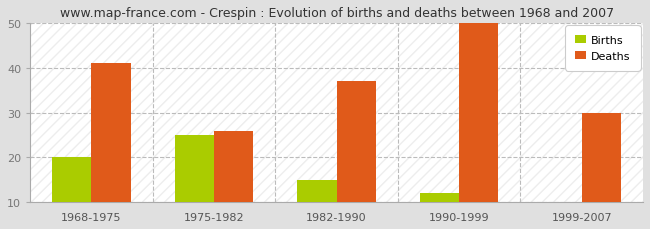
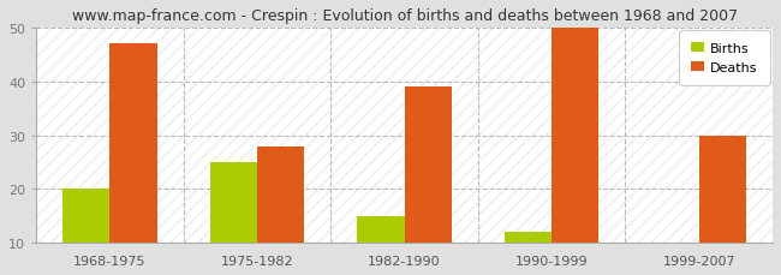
Deaths/1968-1975: 41 -> 47
Deaths/1975-1982: 26 -> 28
Deaths/1982-1990: 37 -> 39
